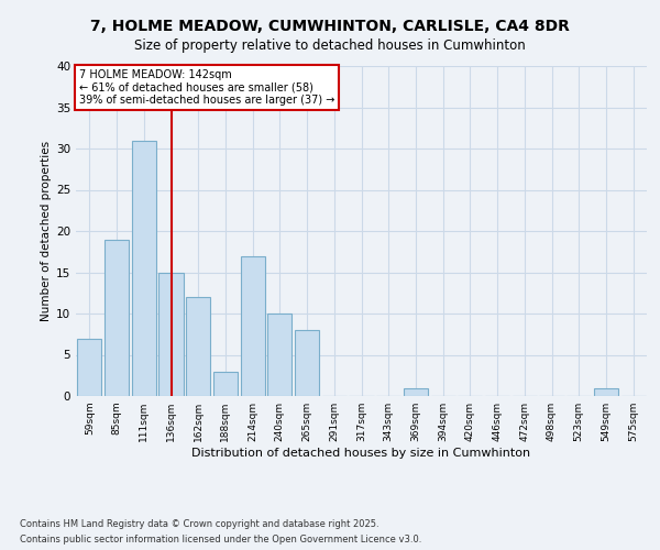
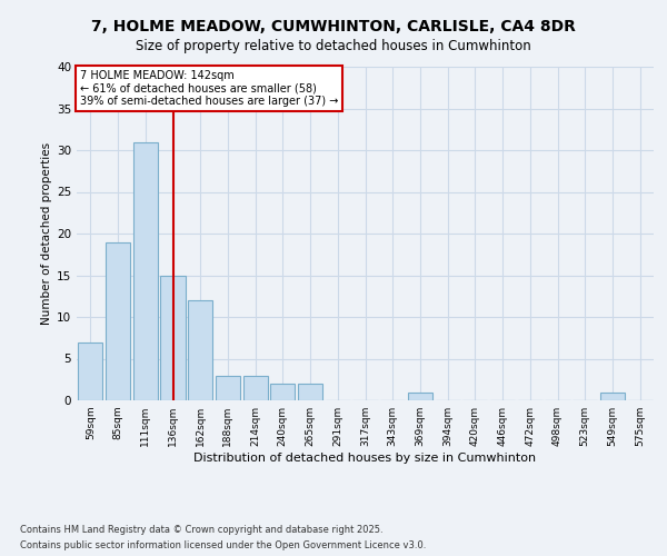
214sqm: 17 -> 3
240sqm: 10 -> 2
265sqm: 8 -> 2
